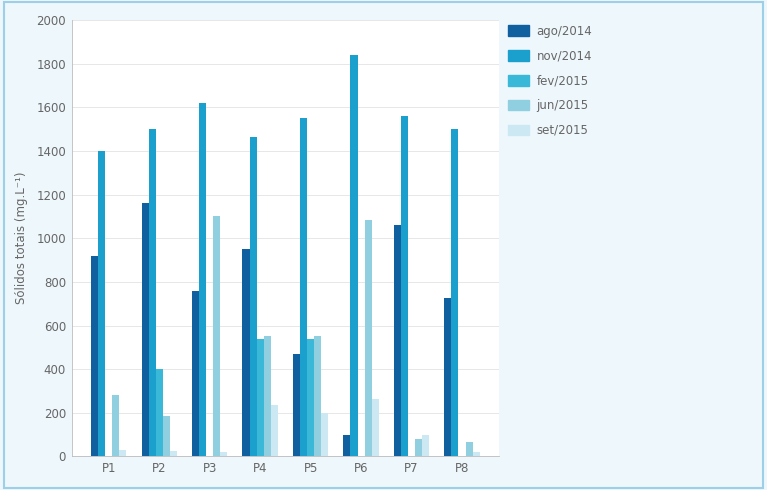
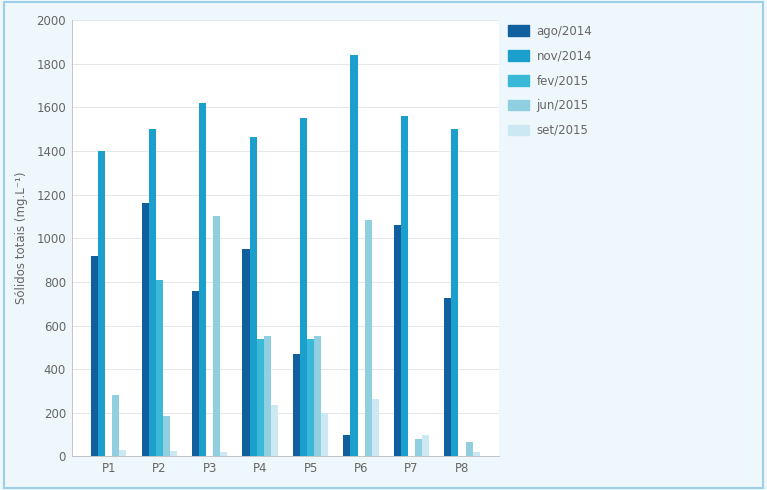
fev/2015/P2: 400 -> 810
